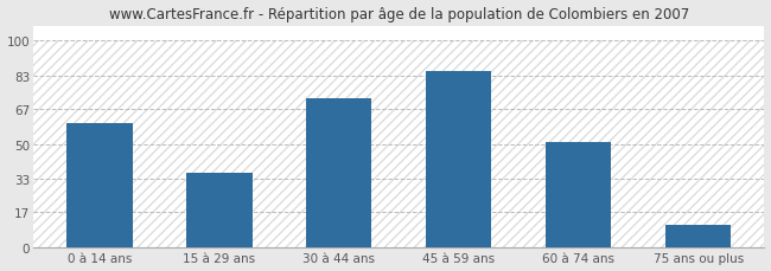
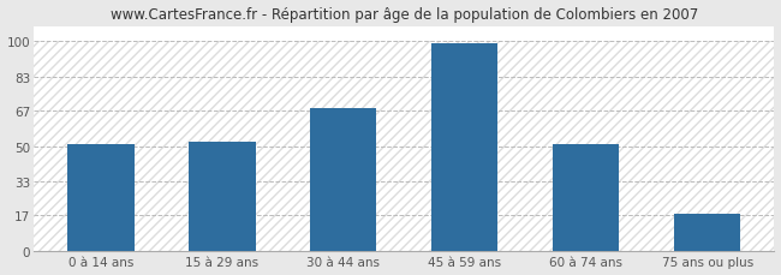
0 à 14 ans: 60 -> 51
15 à 29 ans: 36 -> 52
30 à 44 ans: 72 -> 68
45 à 59 ans: 85 -> 99
75 ans ou plus: 11 -> 18
